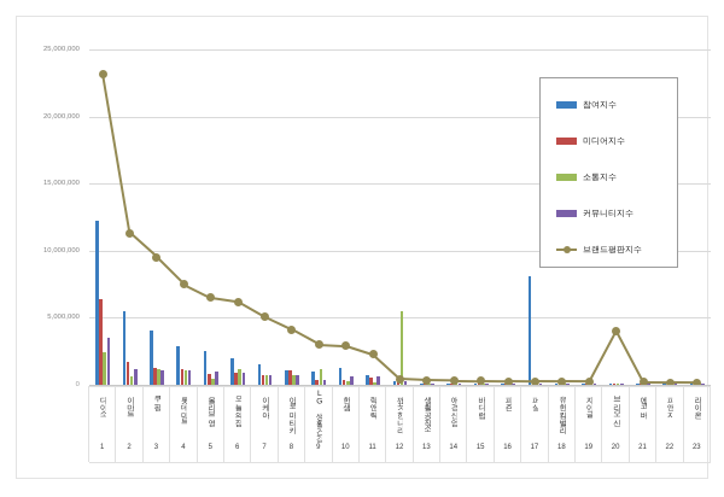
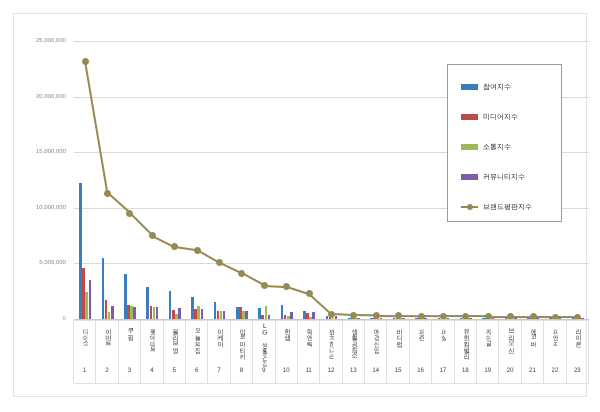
미디어지수/다이소: 6400000 -> 4600000
소통지수/깨끗한나라: 5500000 -> 100000
참여지수/퍼실: 8100000 -> 100000
브랜드평판지수/브리오신: 4000000 -> 200000
